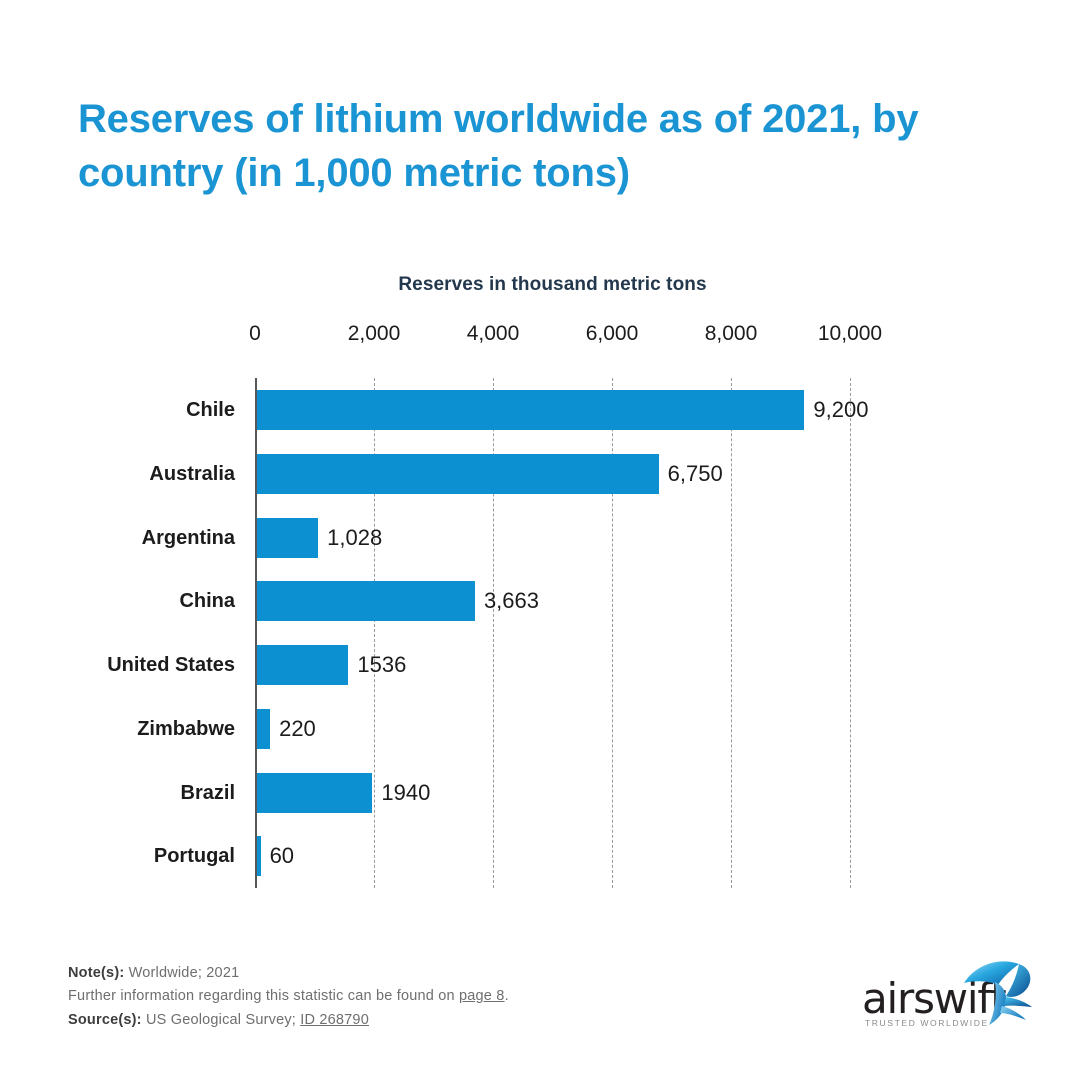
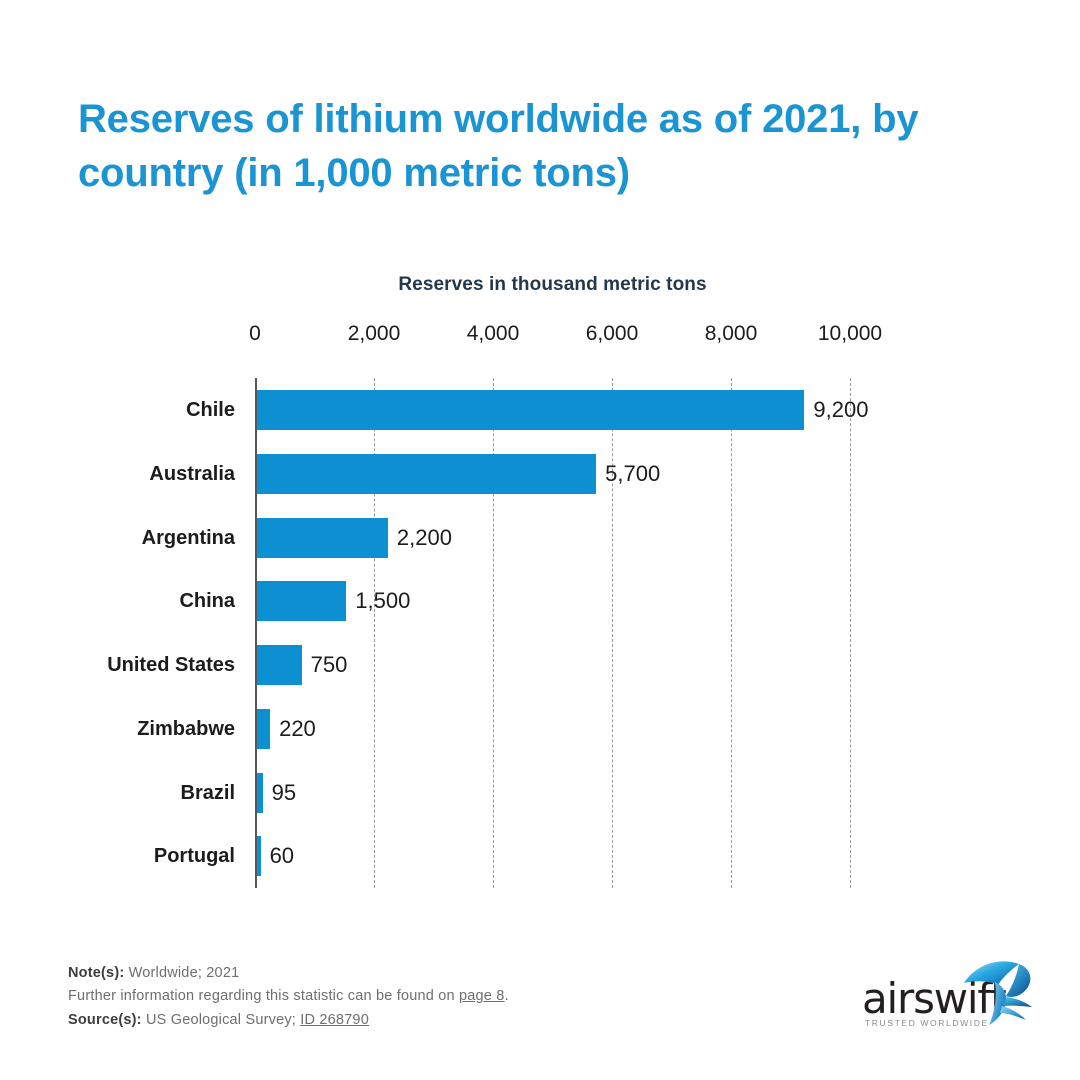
Australia: 6,750 -> 5,700
Argentina: 1,028 -> 2,200
China: 3,663 -> 1,500
United States: 1536 -> 750
Brazil: 1940 -> 95
